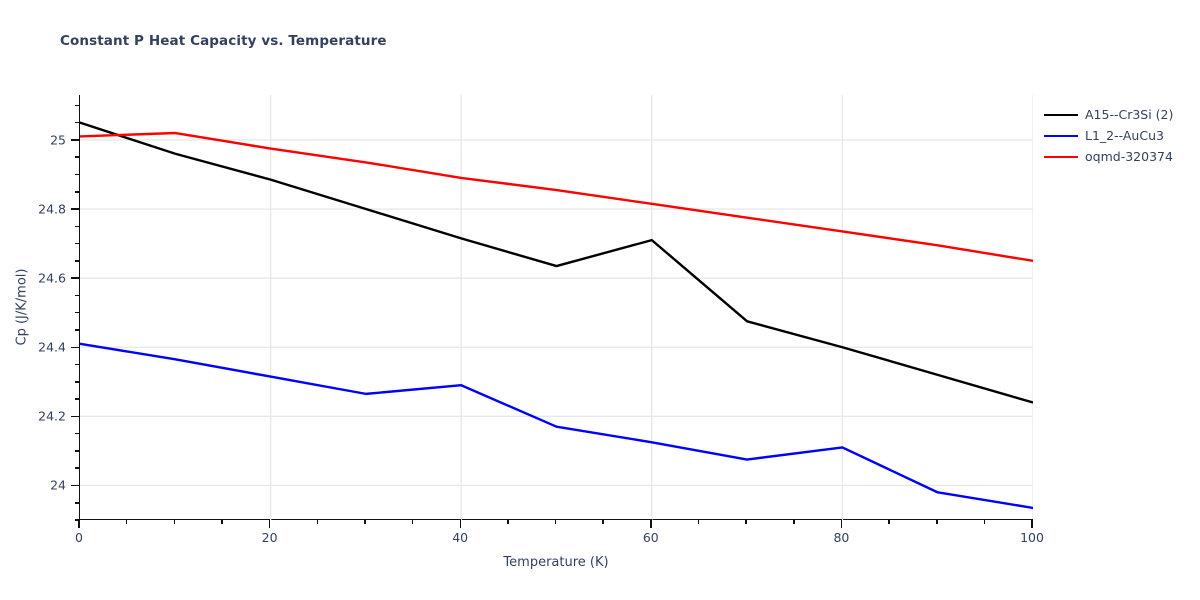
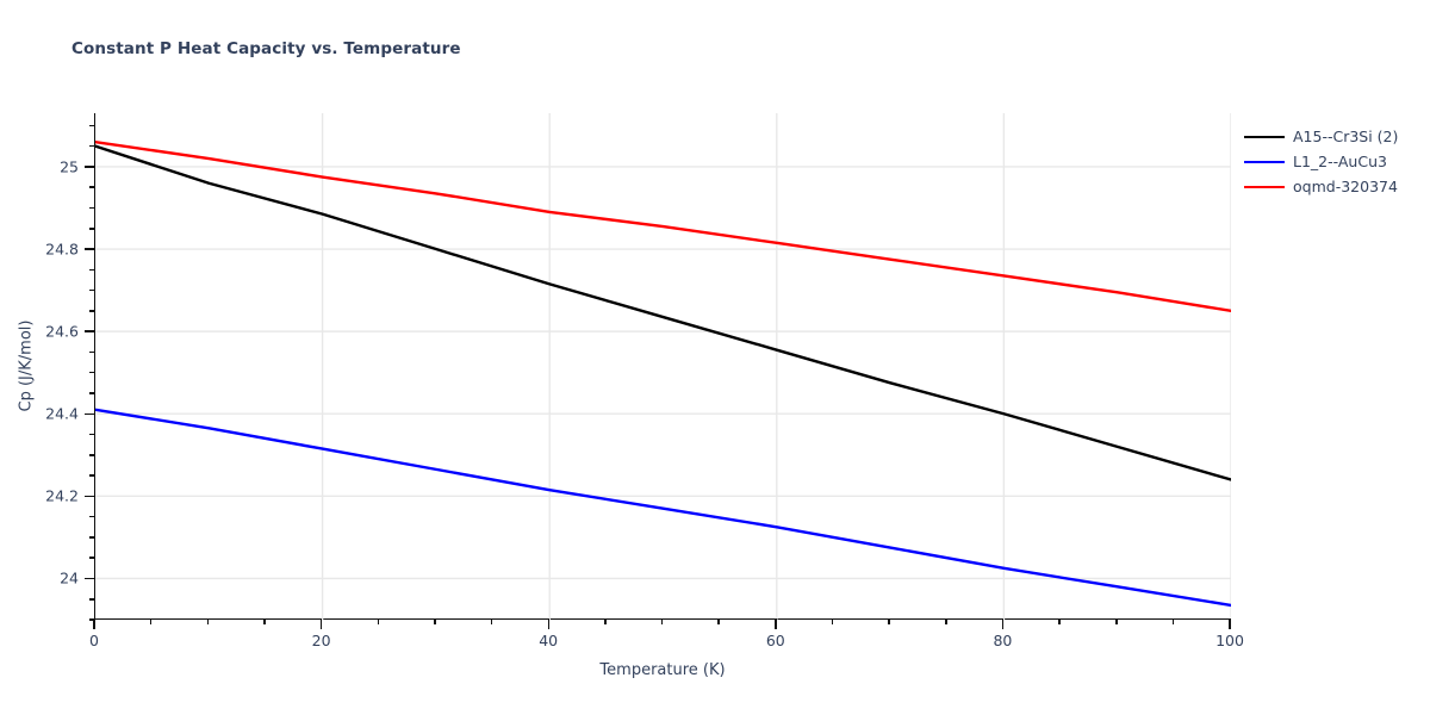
oqmd-320374/0: 25.01 -> 25.06
L1_2--AuCu3/40: 24.29 -> 24.21
A15--Cr3Si (2)/60: 24.71 -> 24.55
L1_2--AuCu3/80: 24.11 -> 24.02
